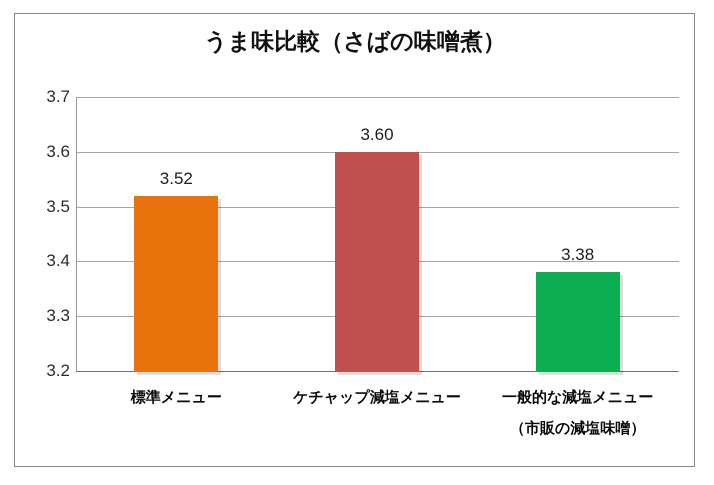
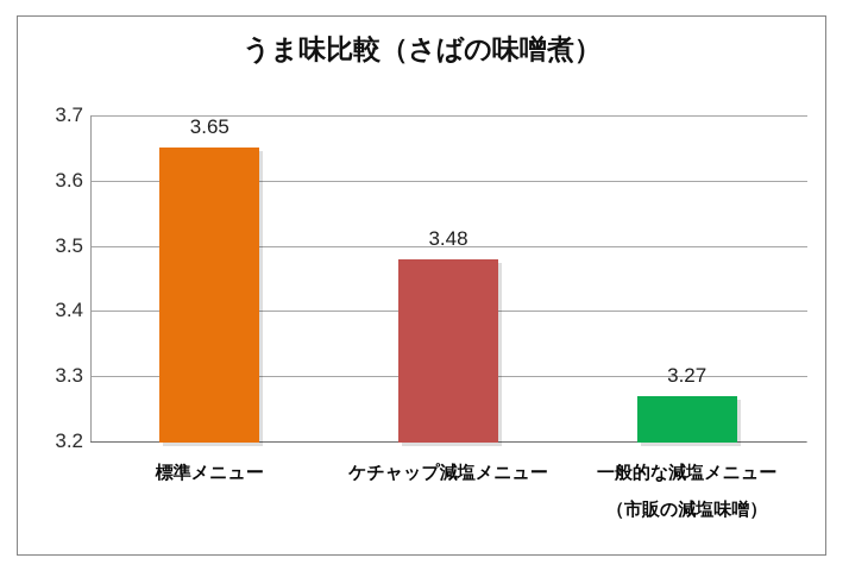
標準メニュー: 3.52 -> 3.65
ケチャップ減塩メニュー: 3.60 -> 3.48
一般的な減塩メニュー（市販の減塩味噌）: 3.38 -> 3.27
